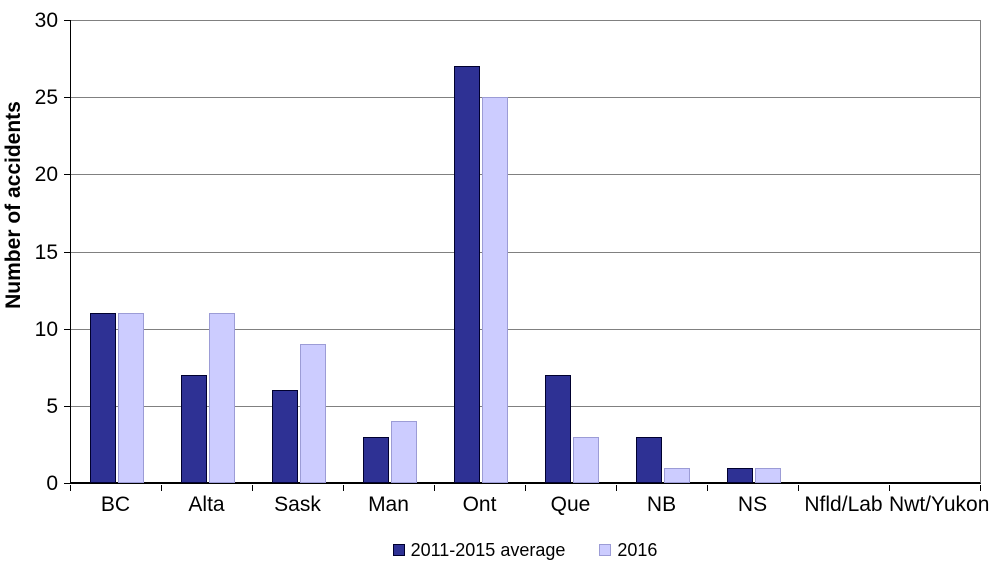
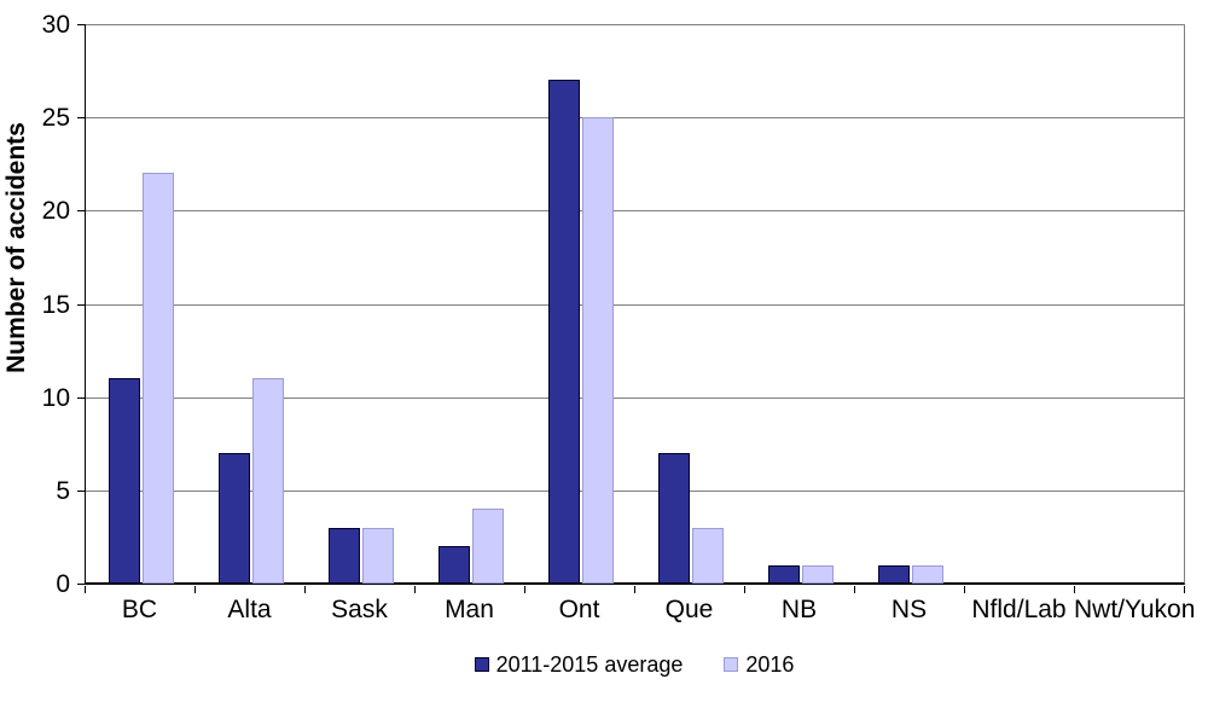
2016/BC: 11 -> 22
2011-2015 average/Sask: 6 -> 3
2016/Sask: 9 -> 3
2011-2015 average/Man: 3 -> 2
2011-2015 average/NB: 3 -> 1
